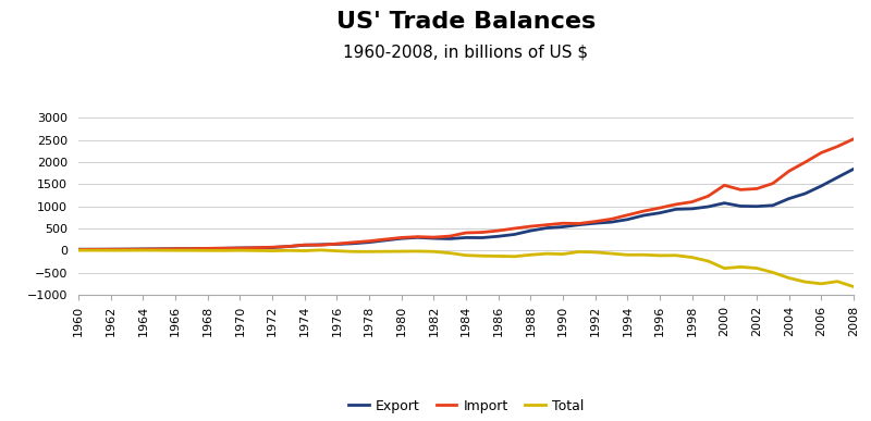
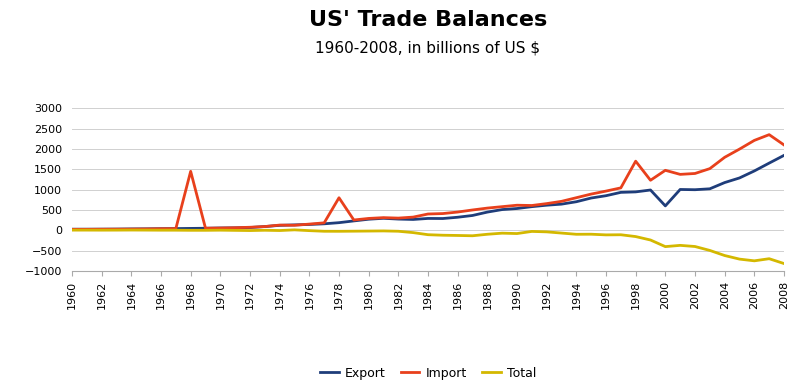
Import/1968: 50 -> 1450
Import/1978: 210 -> 800
Import/1998: 1100 -> 1700
Export/2000: 1070 -> 600
Import/2008: 2520 -> 2100
